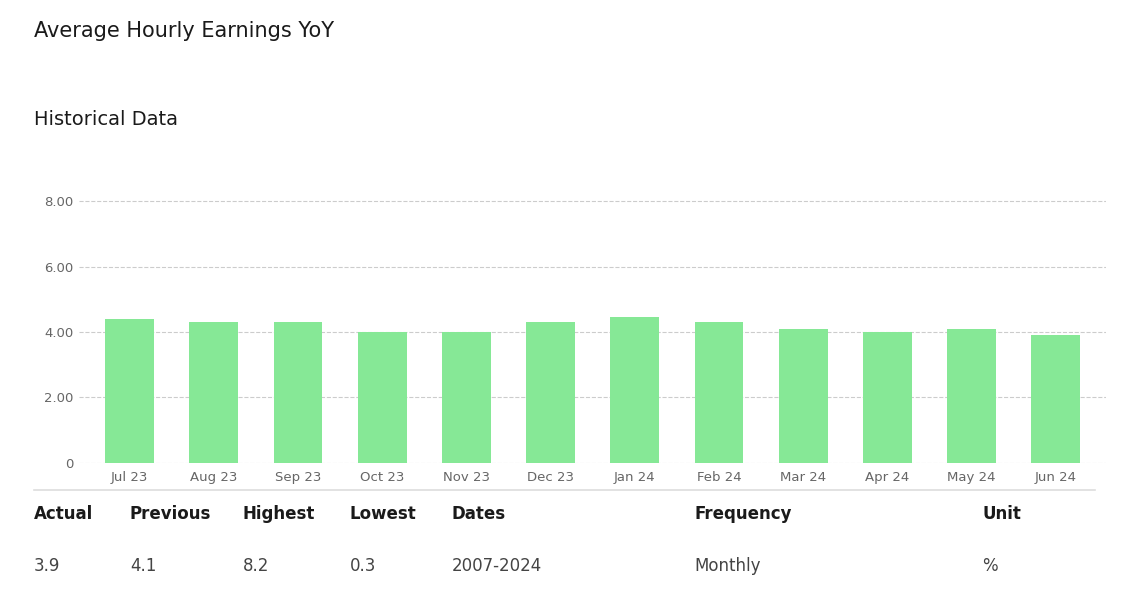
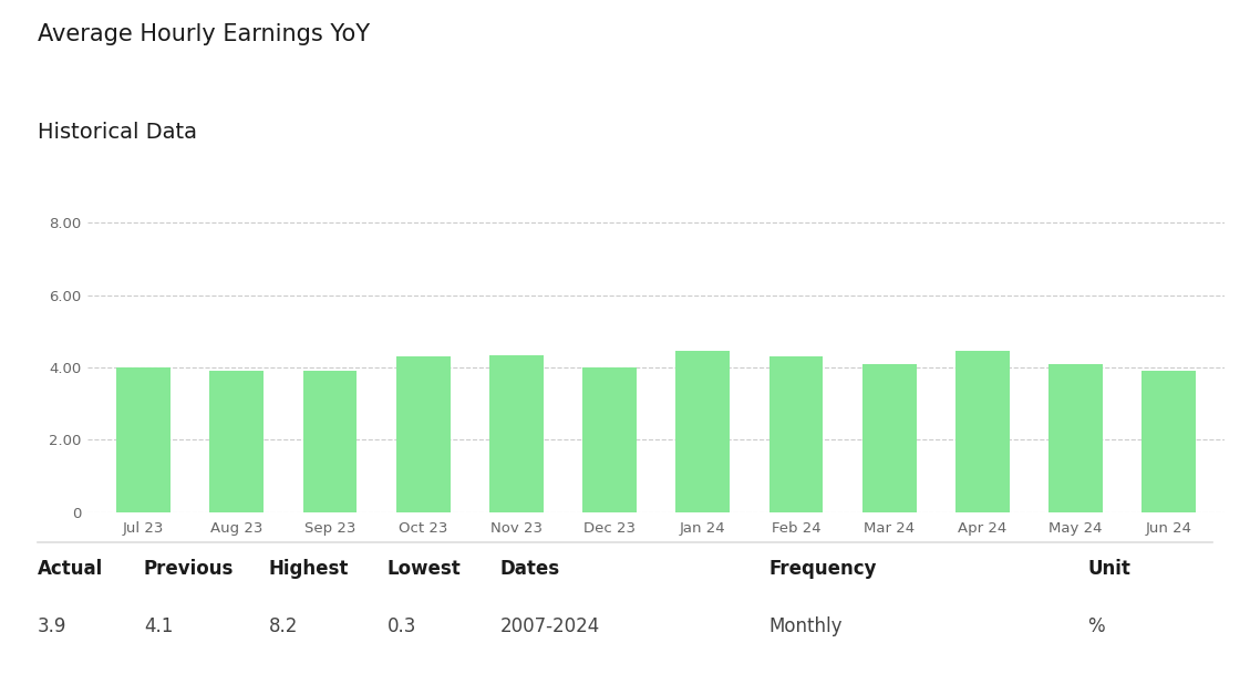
Jul 23: 4.40 -> 4.00
Aug 23: 4.30 -> 3.90
Sep 23: 4.30 -> 3.90
Oct 23: 4.00 -> 4.30
Nov 23: 4.00 -> 4.35
Dec 23: 4.30 -> 4.00
Apr 24: 4.00 -> 4.45
